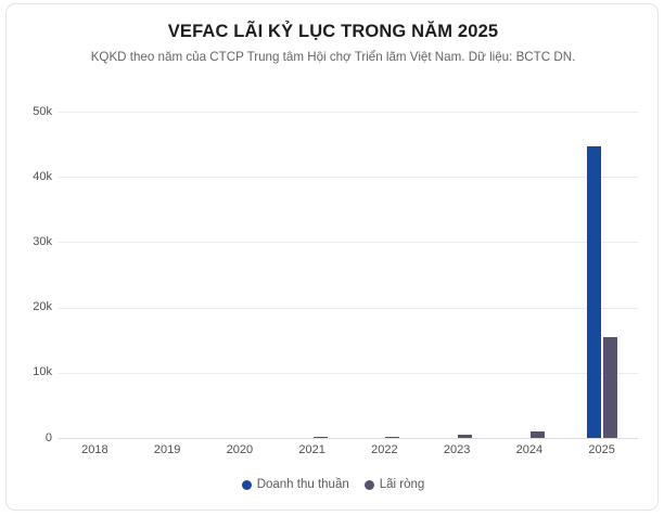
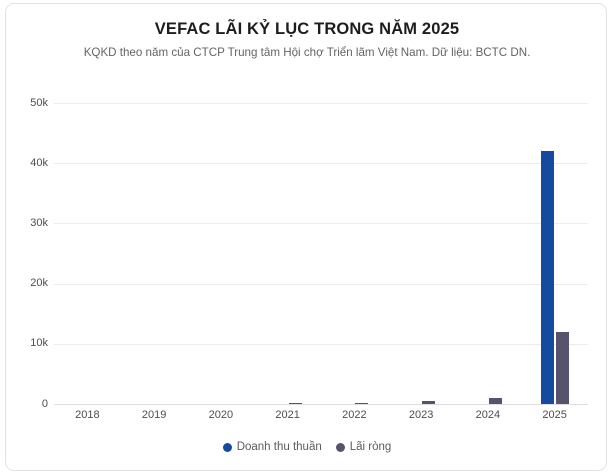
Doanh thu thuần/2025: 45k -> 42k
Lãi ròng/2025: 16k -> 12k
